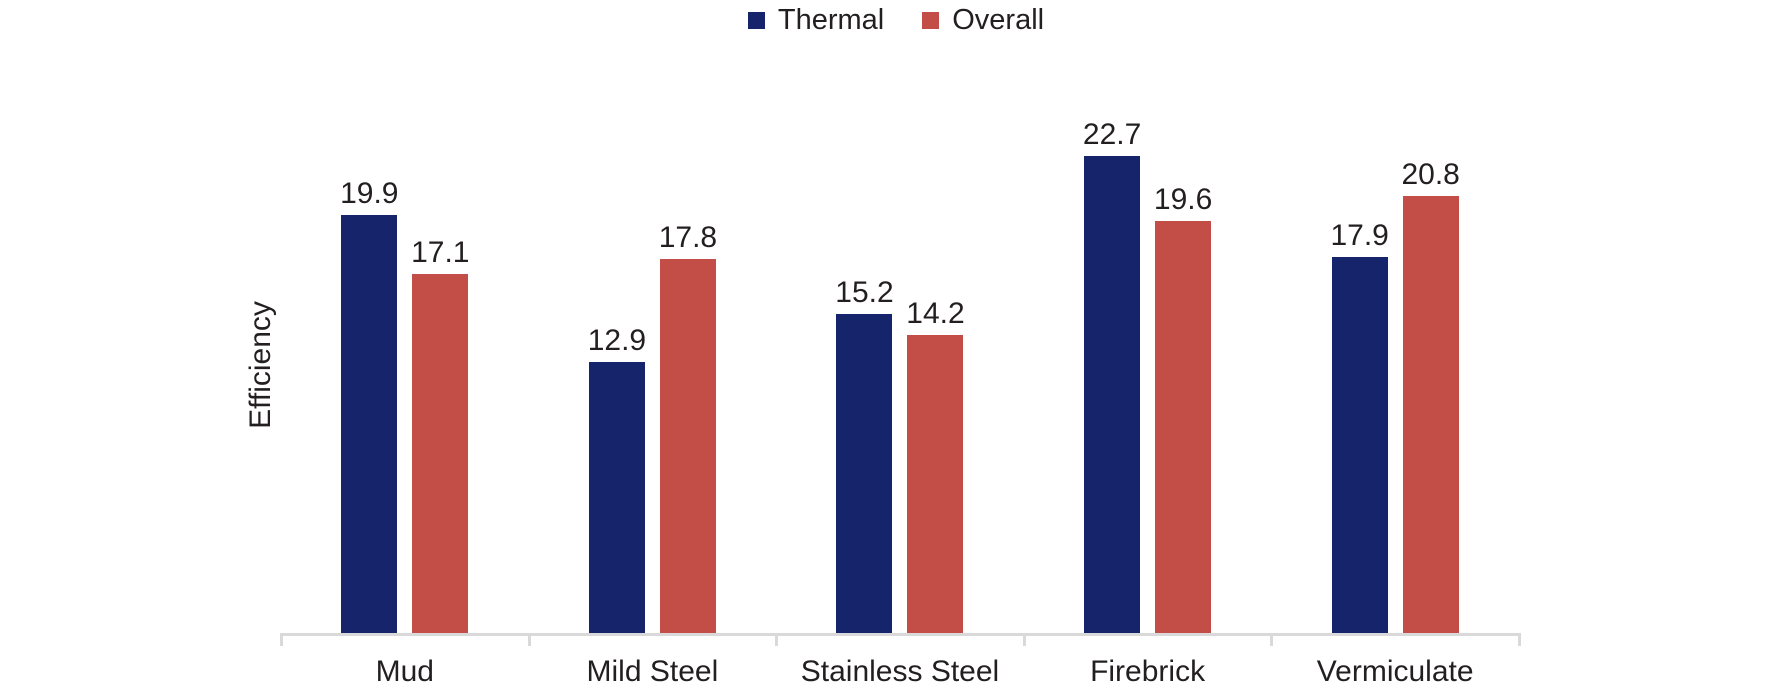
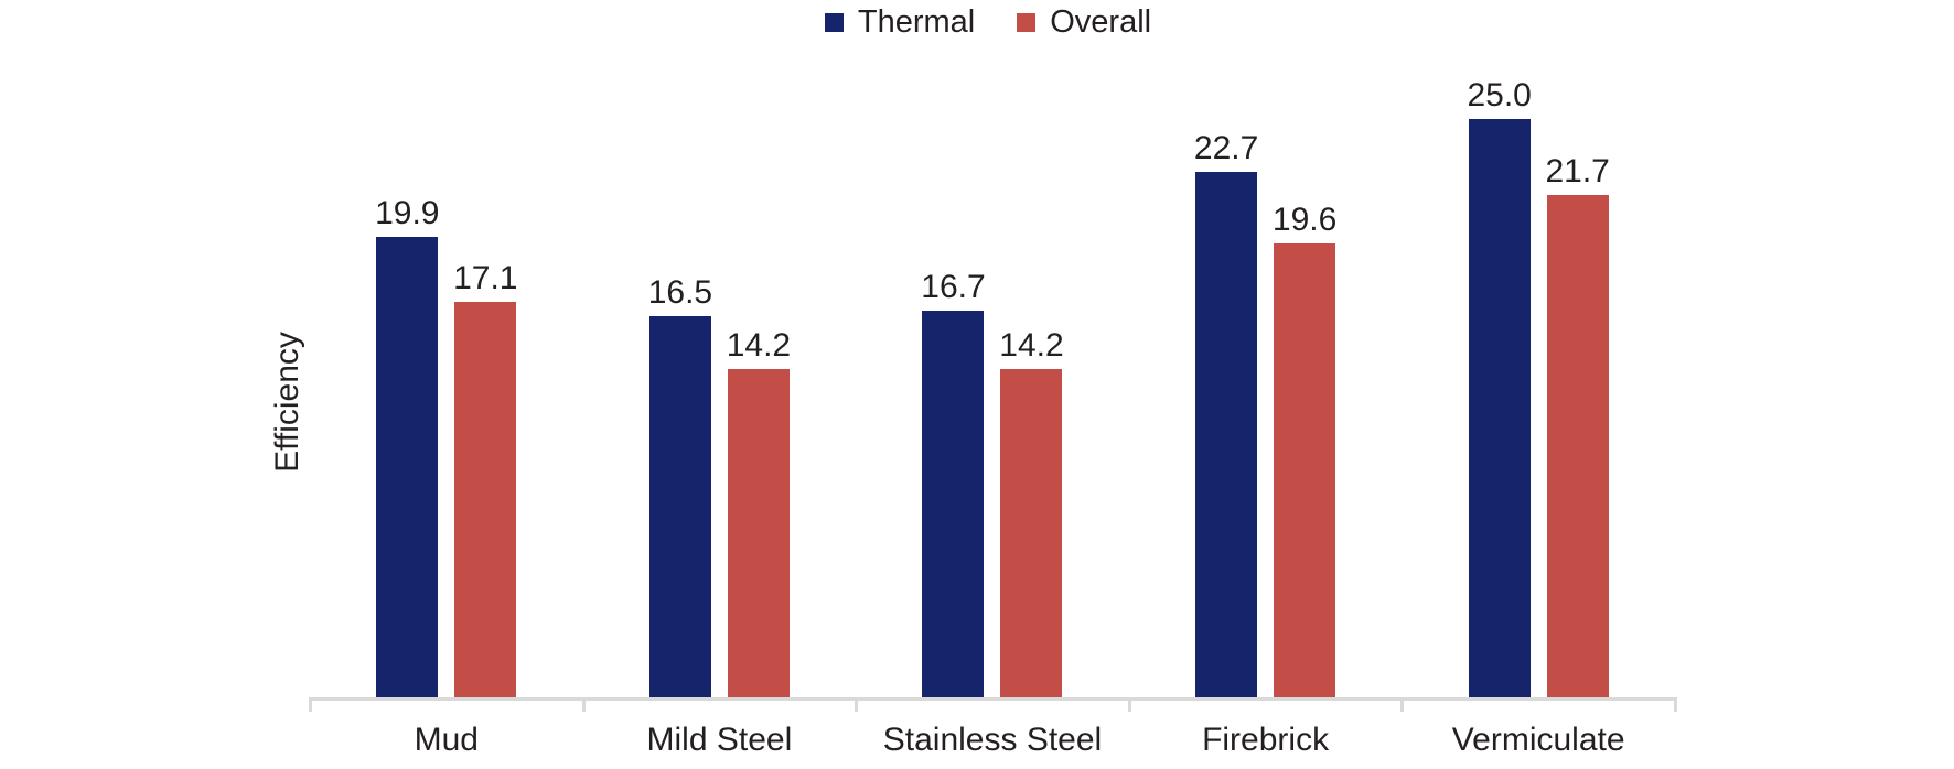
Thermal/Mild Steel: 12.9 -> 16.5
Overall/Mild Steel: 17.8 -> 14.2
Thermal/Stainless Steel: 15.2 -> 16.7
Thermal/Vermiculate: 17.9 -> 25.0
Overall/Vermiculate: 20.8 -> 21.7
